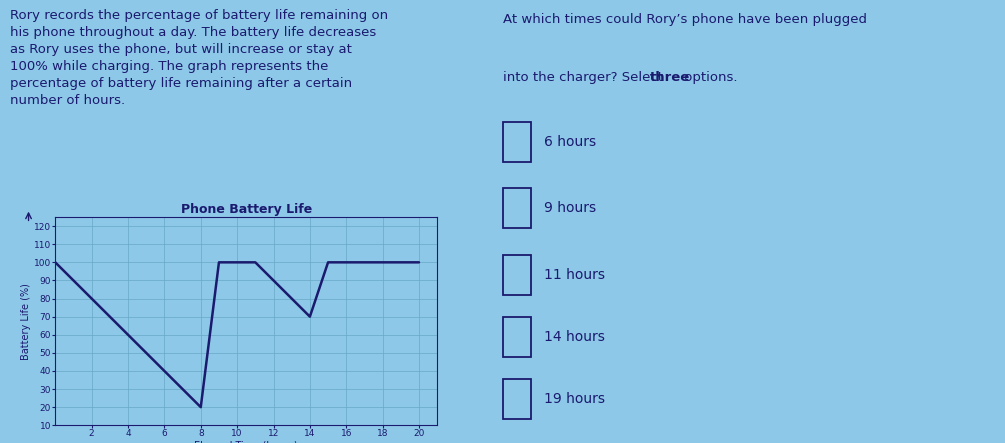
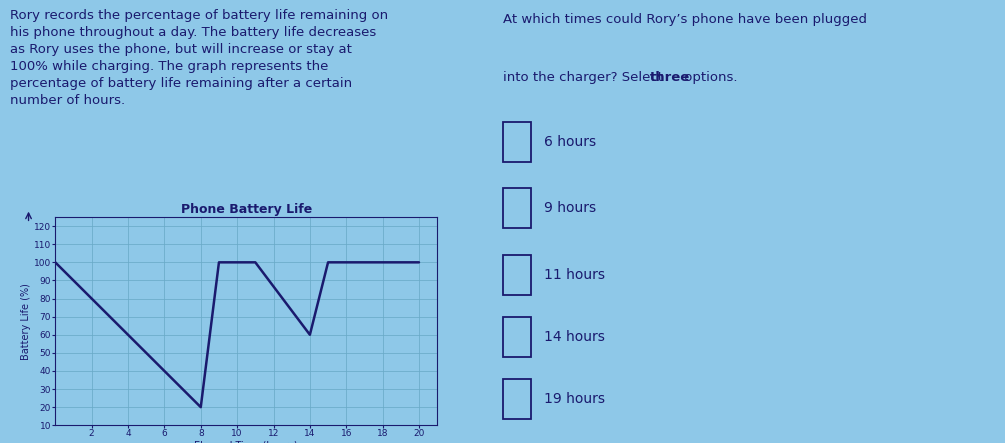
14: 70 -> 60
